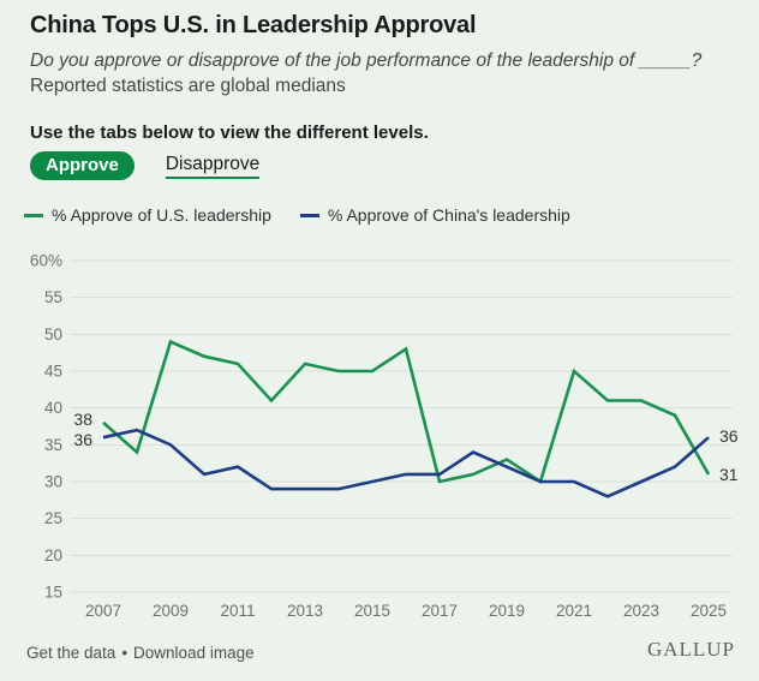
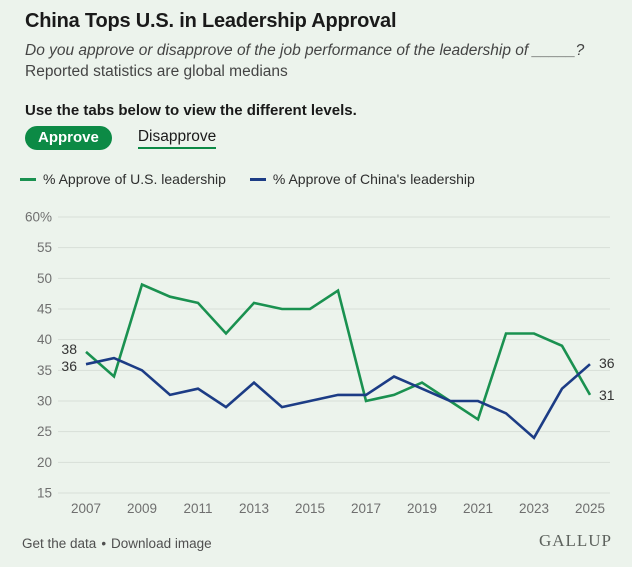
% Approve of China's leadership/2013: 29% -> 33%
% Approve of U.S. leadership/2021: 45% -> 27%
% Approve of China's leadership/2023: 30% -> 24%
